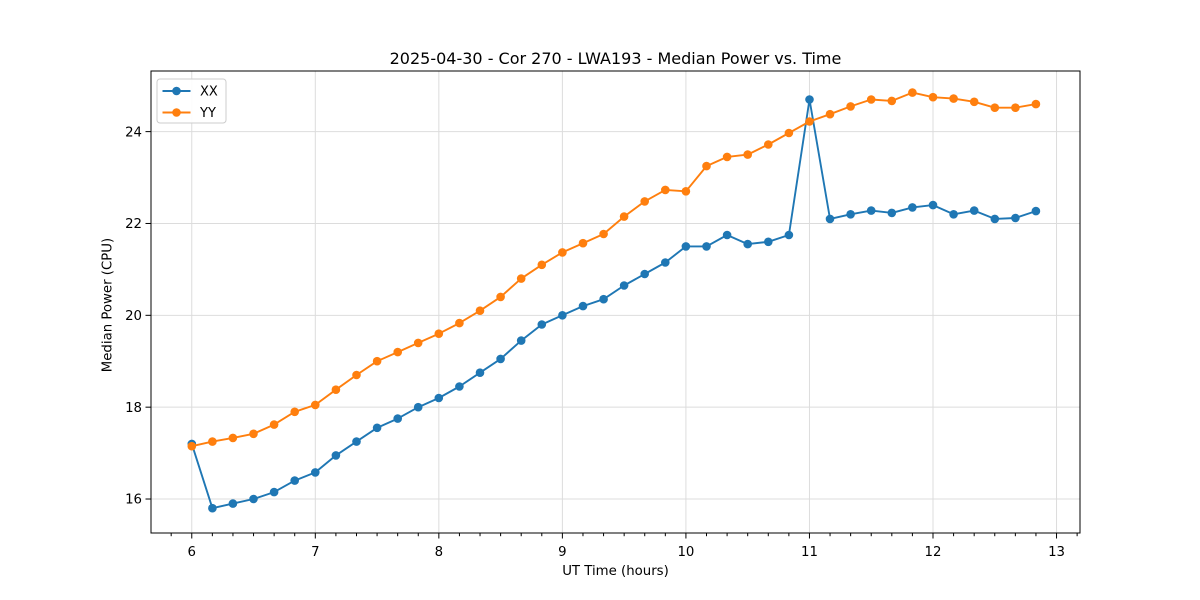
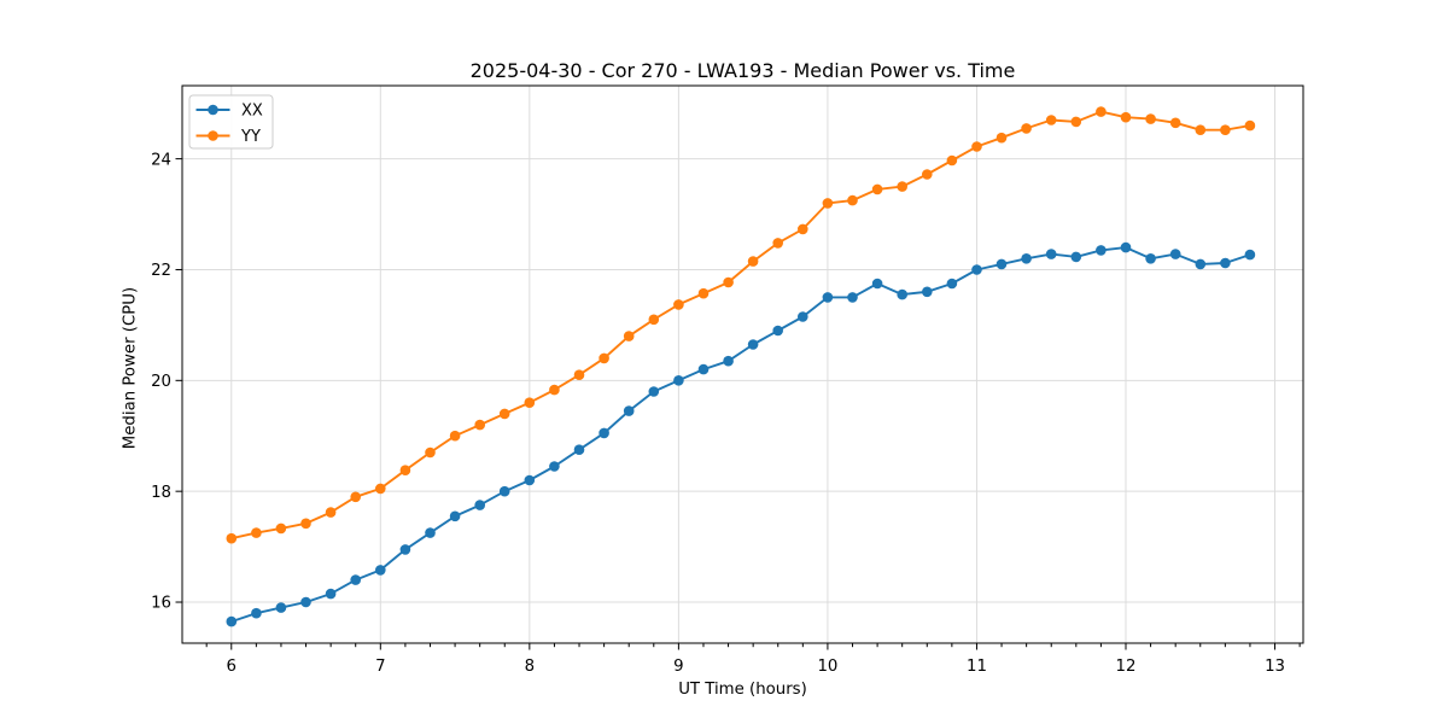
XX/6: 17.2 -> 15.7
YY/10: 22.7 -> 23.2
XX/11: 24.7 -> 22.0
